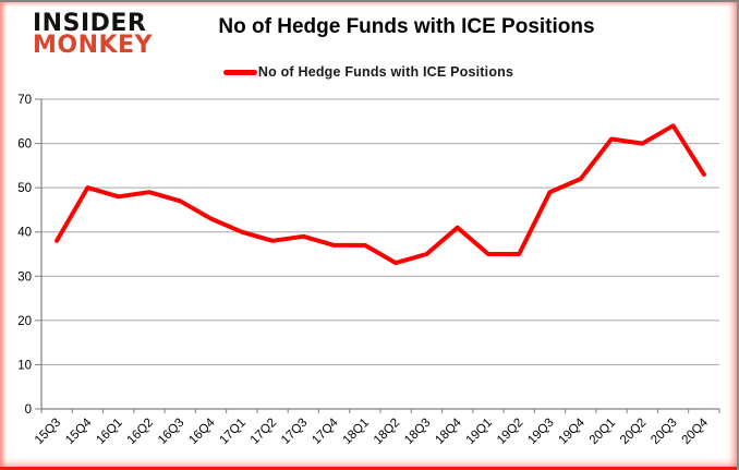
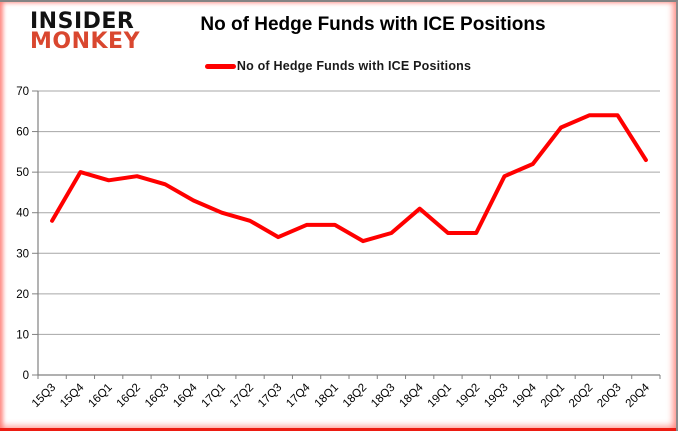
17Q3: 39 -> 34
20Q2: 60 -> 64
